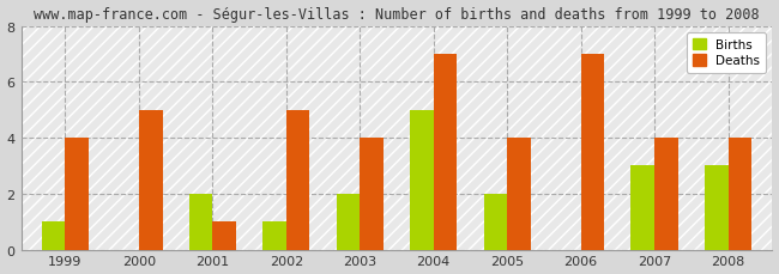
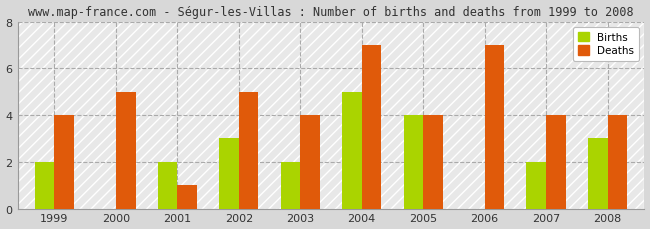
Births/1999: 1 -> 2
Births/2002: 1 -> 3
Births/2005: 2 -> 4
Births/2007: 3 -> 2
